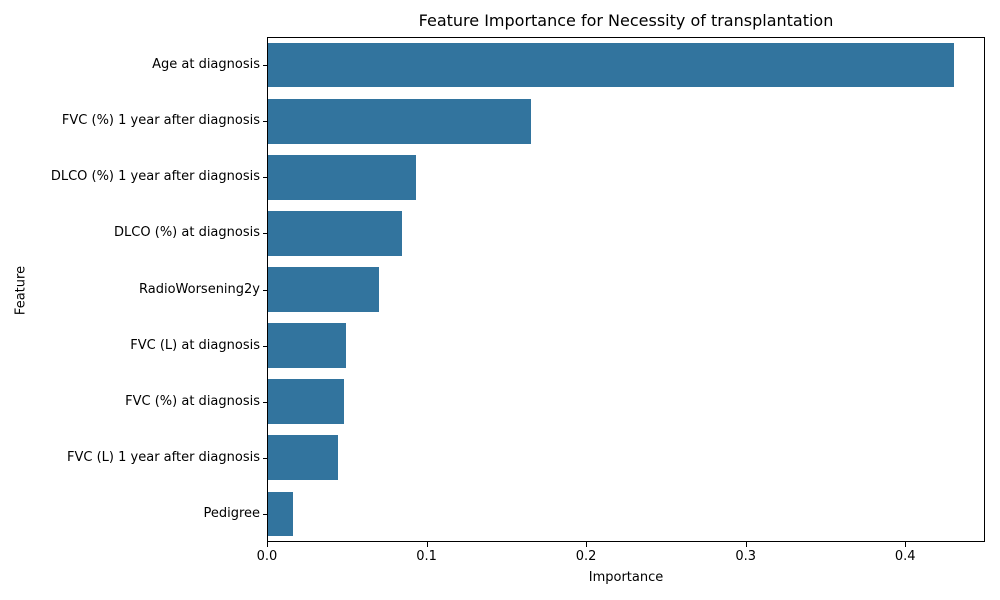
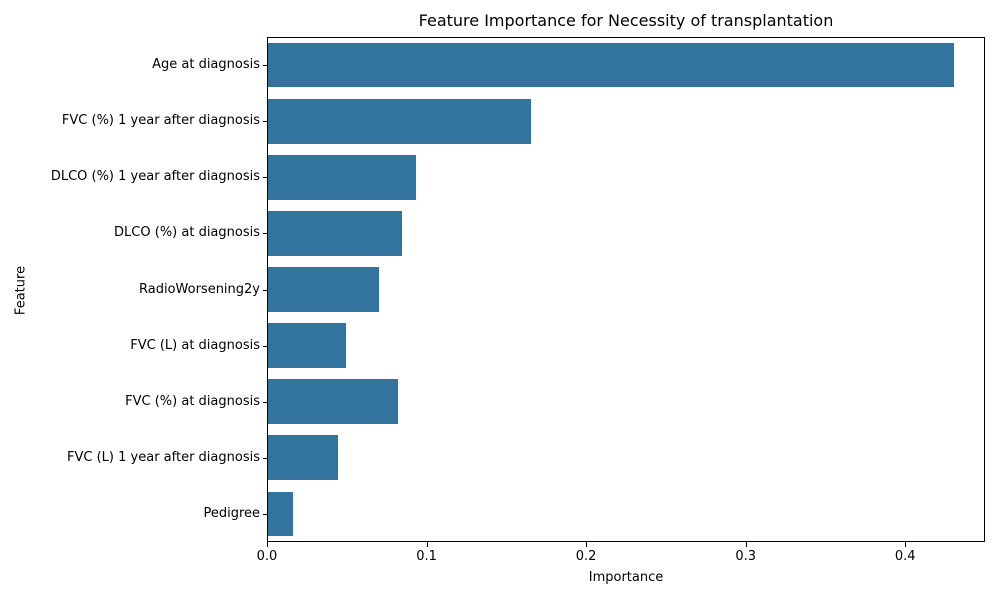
FVC (%) at diagnosis: 0.048 -> 0.082
